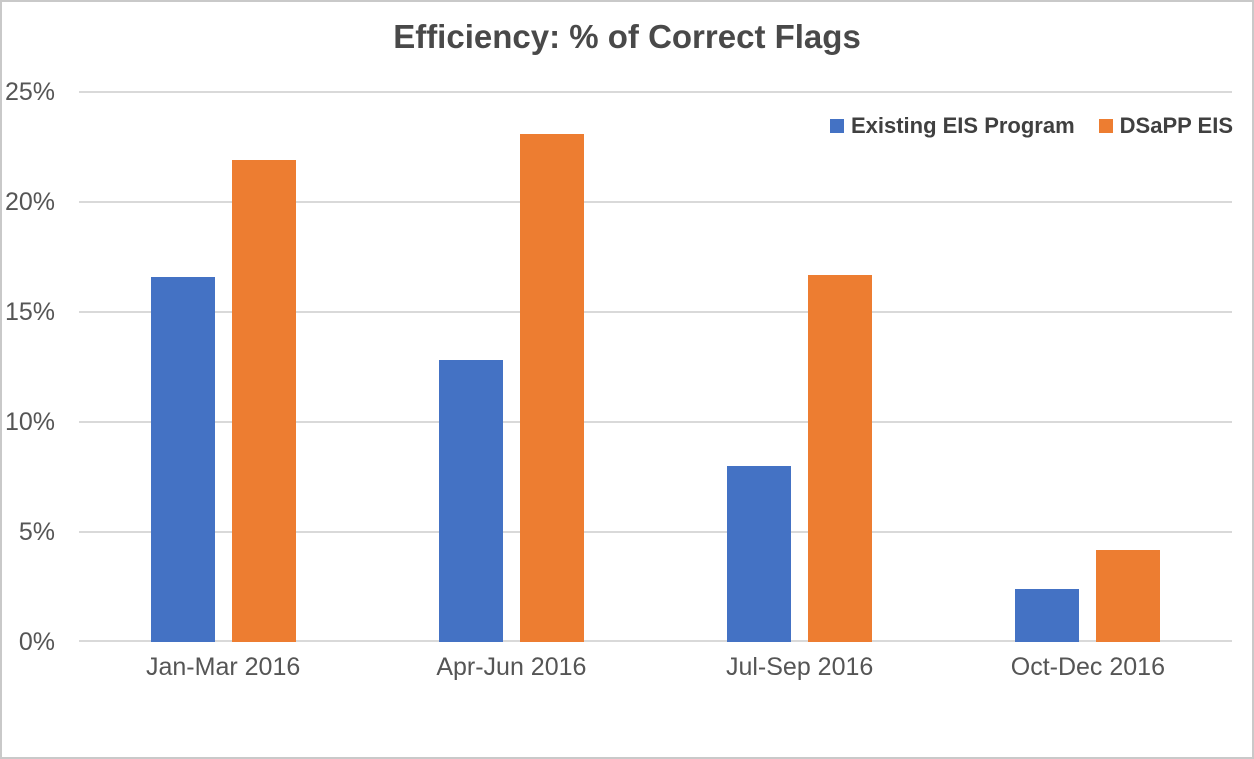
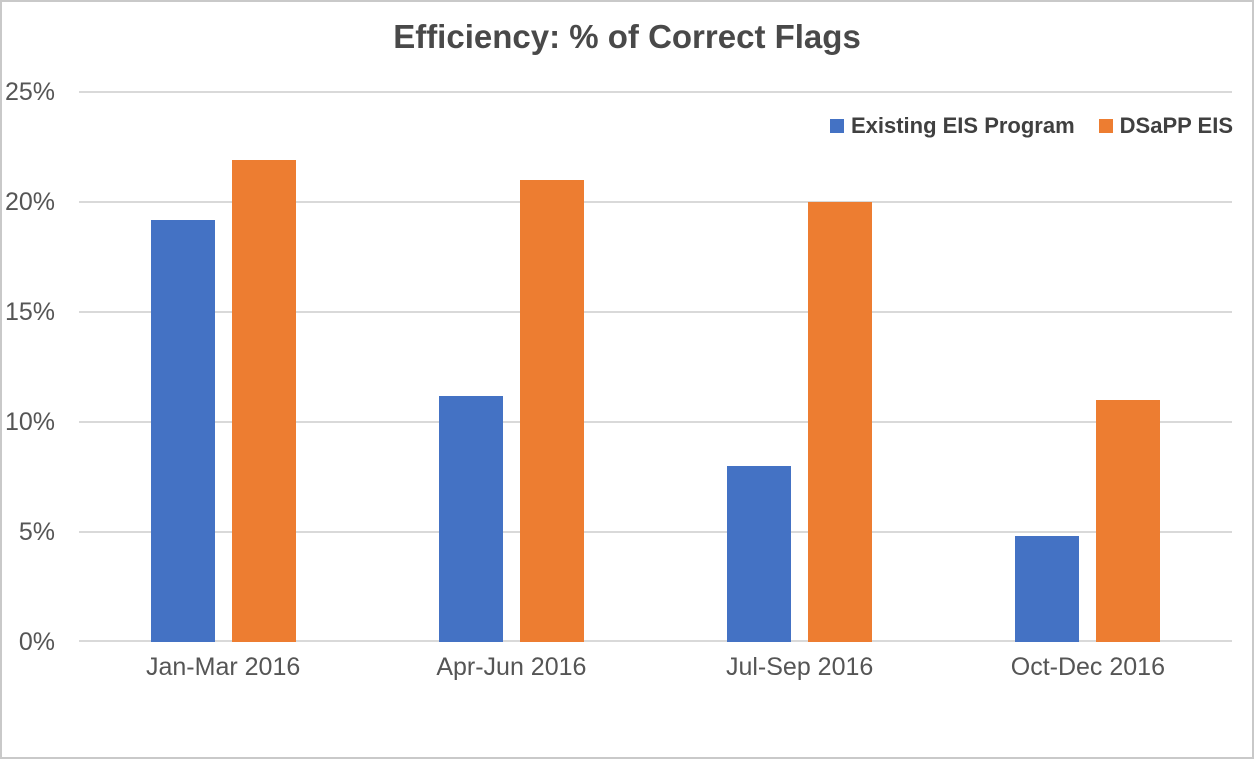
Existing EIS Program/Jan-Mar 2016: 16.6% -> 19.2%
Existing EIS Program/Apr-Jun 2016: 12.8% -> 11.2%
DSaPP EIS/Apr-Jun 2016: 23.1% -> 21.0%
DSaPP EIS/Jul-Sep 2016: 16.7% -> 20.0%
Existing EIS Program/Oct-Dec 2016: 2.4% -> 4.8%
DSaPP EIS/Oct-Dec 2016: 4.2% -> 11.0%
